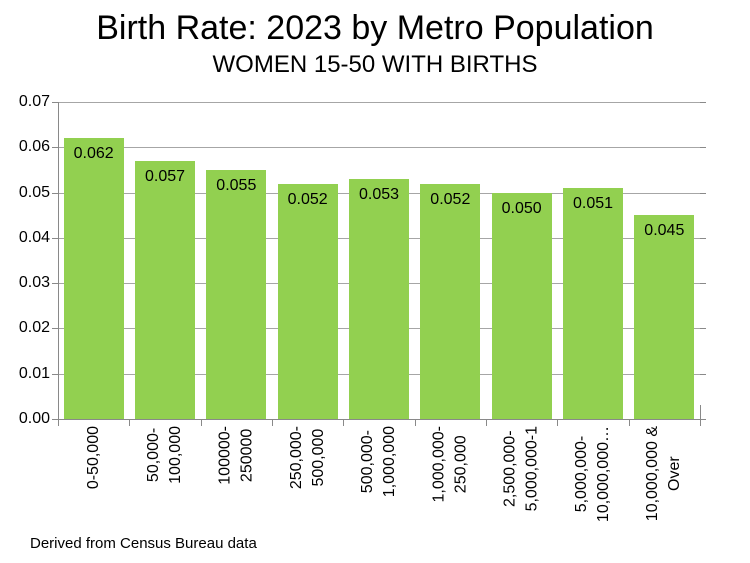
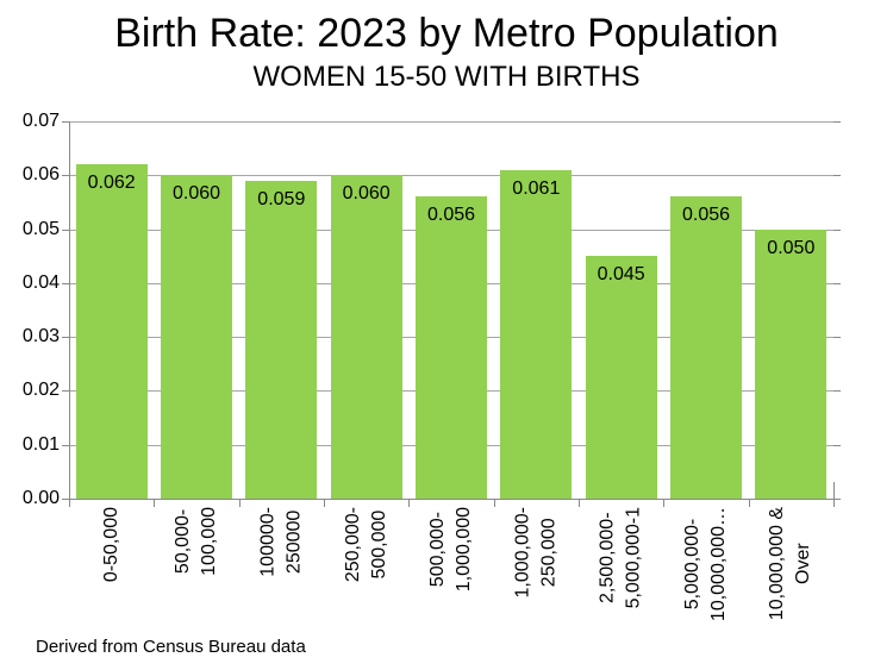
50,000- 100,000: 0.057 -> 0.060
100000- 250000: 0.055 -> 0.059
250,000- 500,000: 0.052 -> 0.060
500,000- 1,000,000: 0.053 -> 0.056
1,000,000- 250,000: 0.052 -> 0.061
2,500,000- 5,000,000-1: 0.050 -> 0.045
5,000,000- 10,000,000…: 0.051 -> 0.056
10,000,000 & Over: 0.045 -> 0.050
